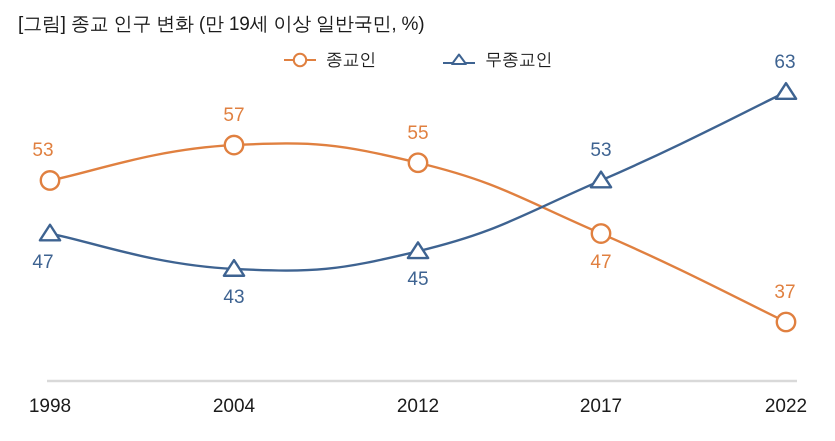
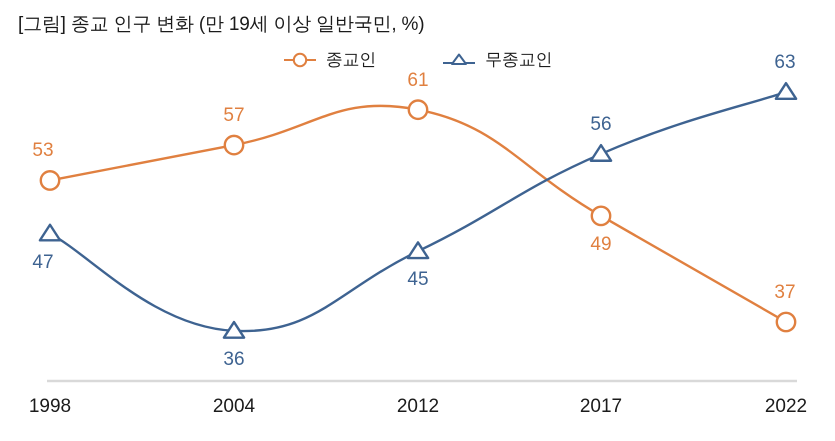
무종교인/2004: 43 -> 36
종교인/2012: 55 -> 61
종교인/2017: 47 -> 49
무종교인/2017: 53 -> 56
